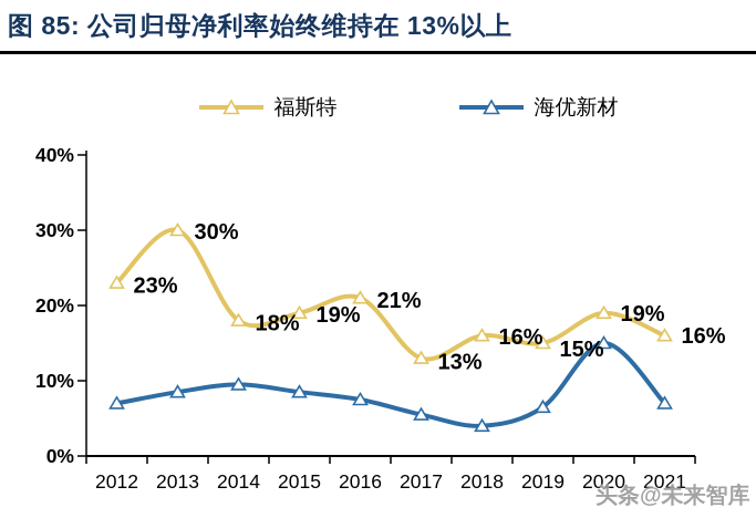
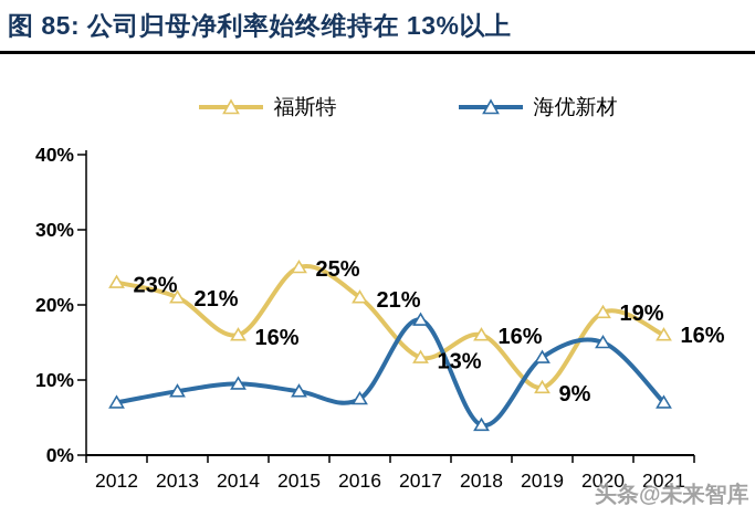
福斯特/2013: 30% -> 21%
福斯特/2014: 18% -> 16%
福斯特/2015: 19% -> 25%
海优新材/2017: 6% -> 18%
福斯特/2019: 15% -> 9%
海优新材/2019: 6% -> 13%
